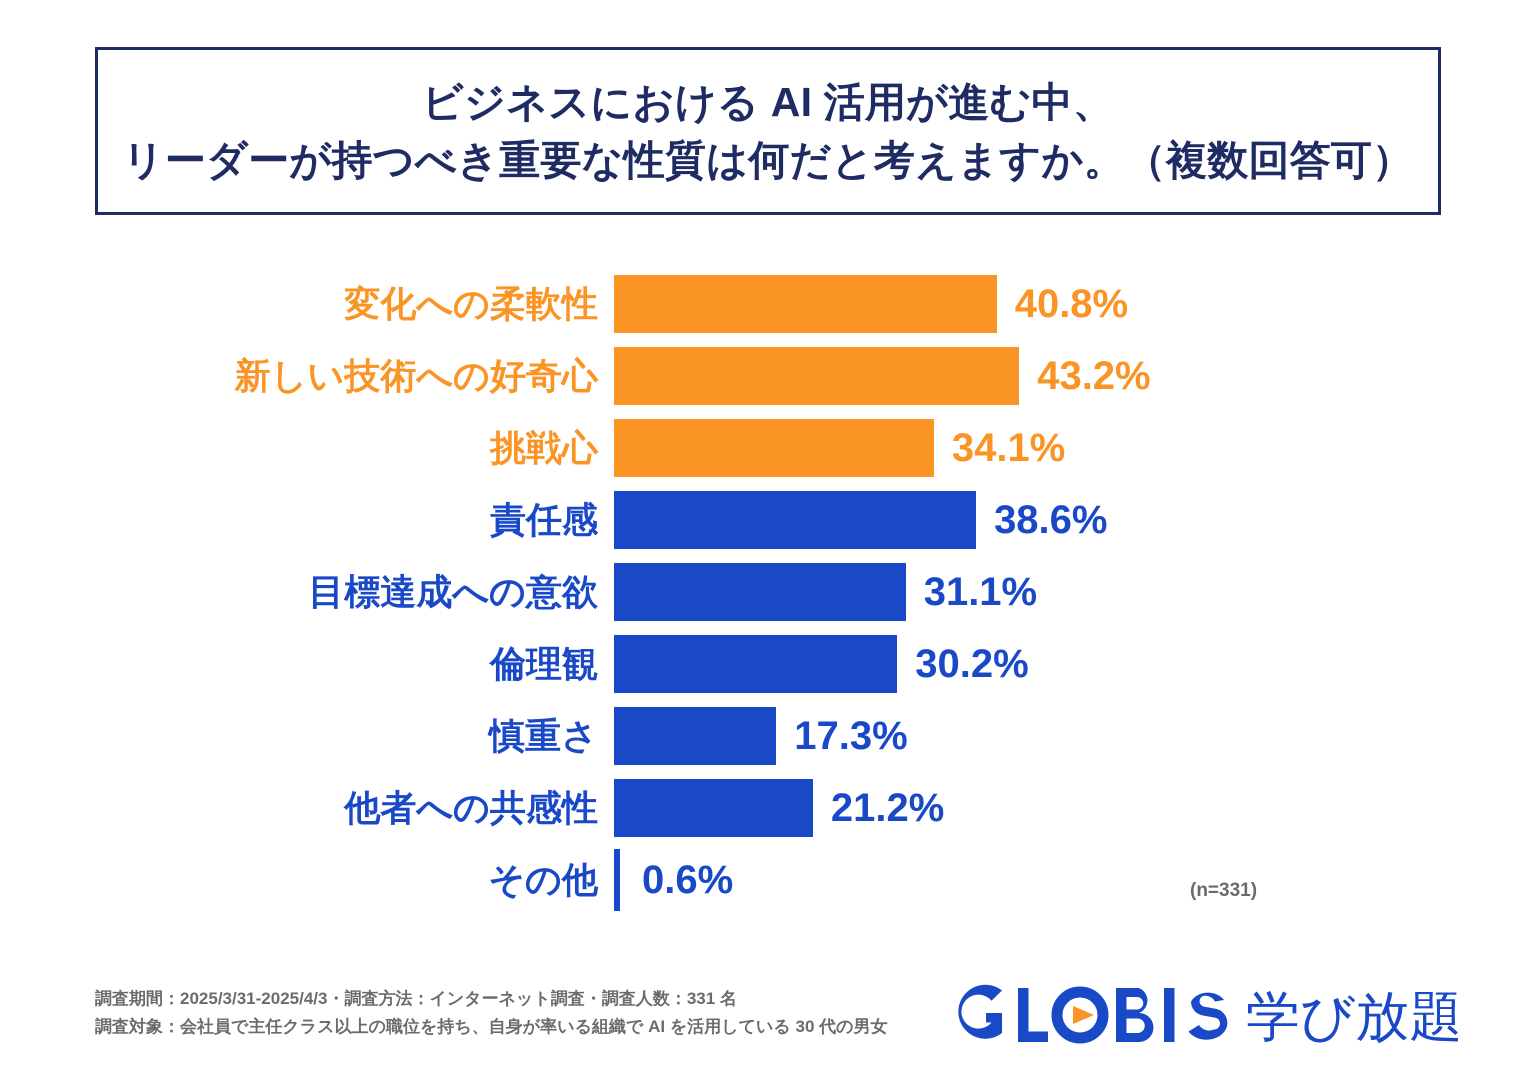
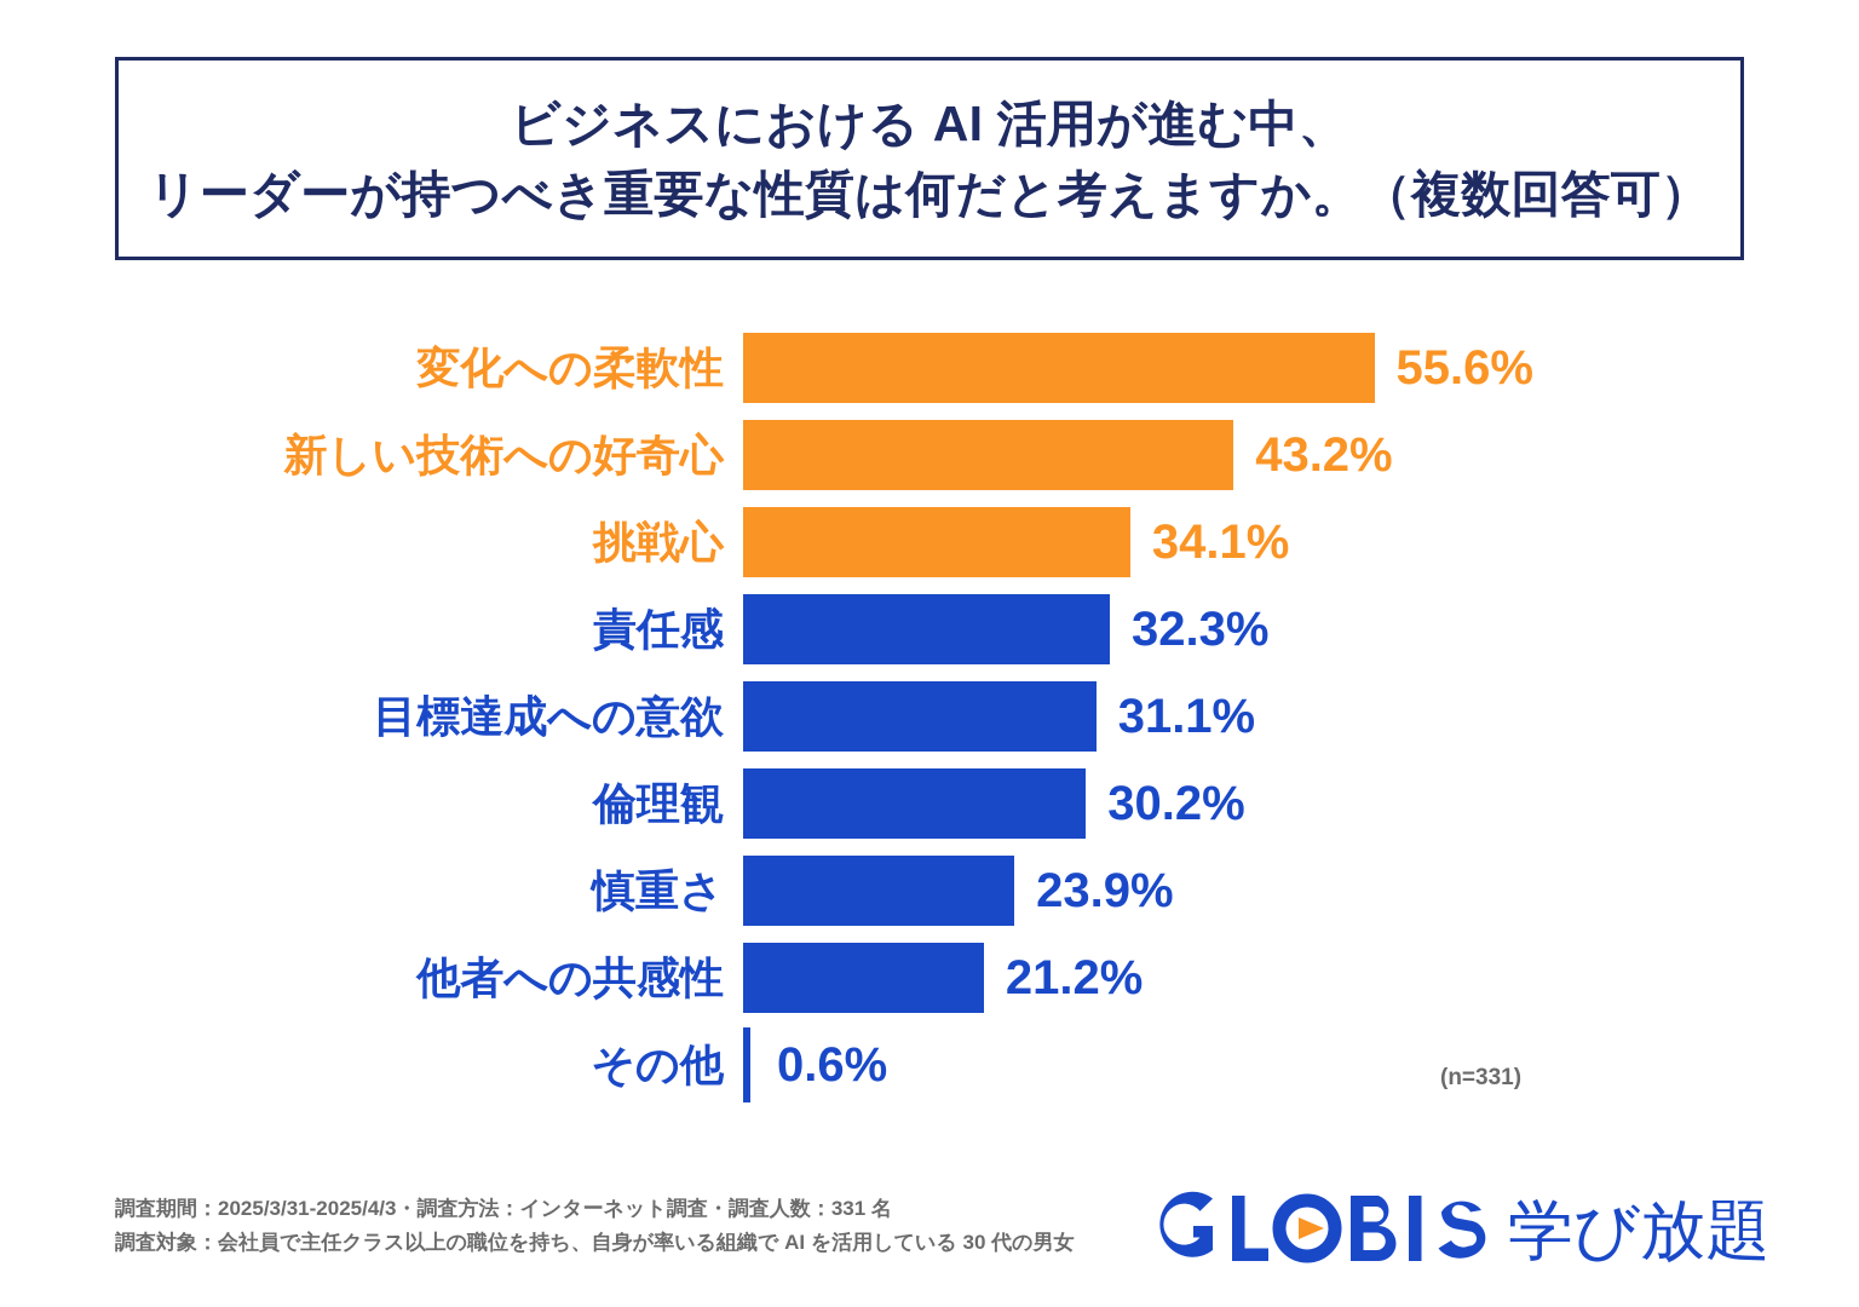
変化への柔軟性: 40.8% -> 55.6%
責任感: 38.6% -> 32.3%
慎重さ: 17.3% -> 23.9%
